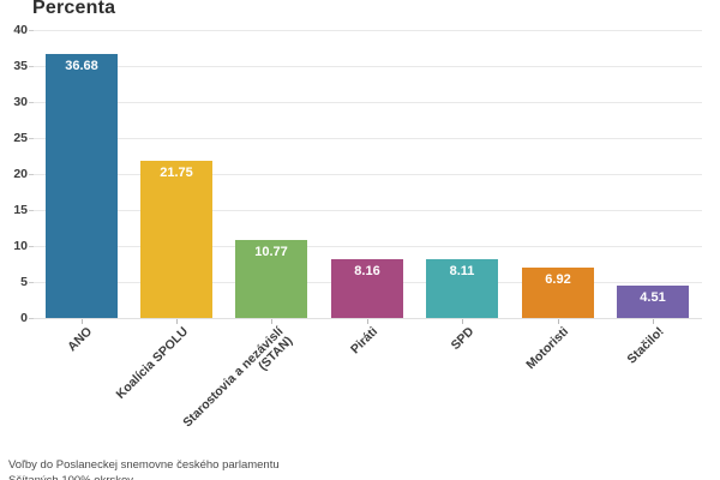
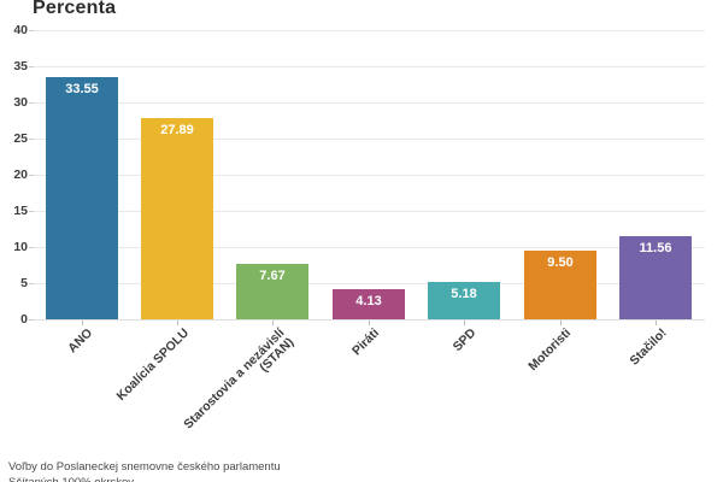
ANO: 36.68 -> 33.55
Koalícia SPOLU: 21.75 -> 27.89
Starostovia a nezávislí (STAN): 10.77 -> 7.67
Piráti: 8.16 -> 4.13
SPD: 8.11 -> 5.18
Motoristi: 6.92 -> 9.50
Stačilo!: 4.51 -> 11.56
